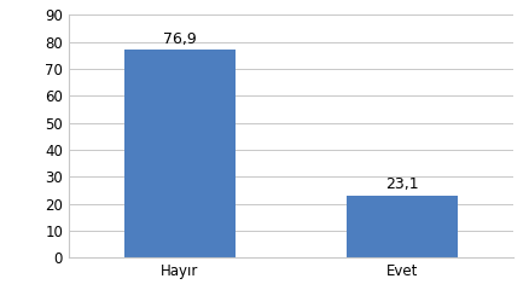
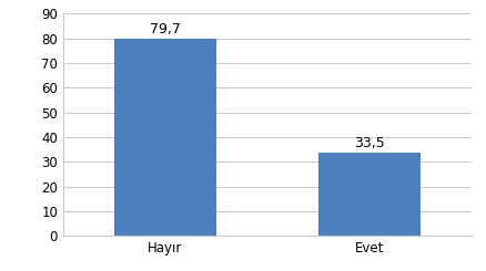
Hayır: 76,9 -> 79,7
Evet: 23,1 -> 33,5
